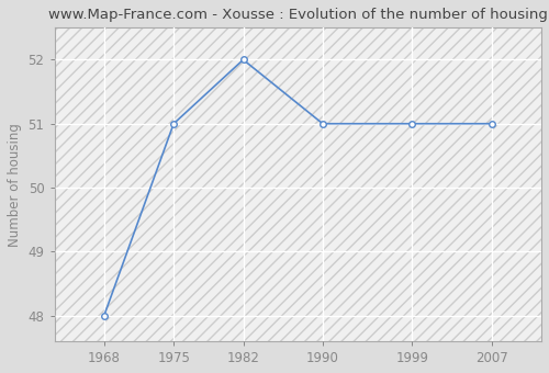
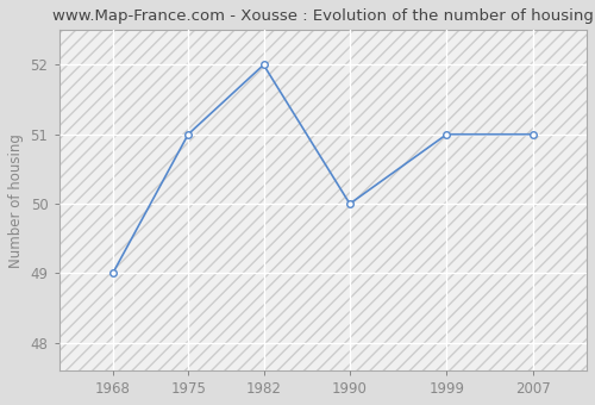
1968: 48 -> 49
1990: 51 -> 50
